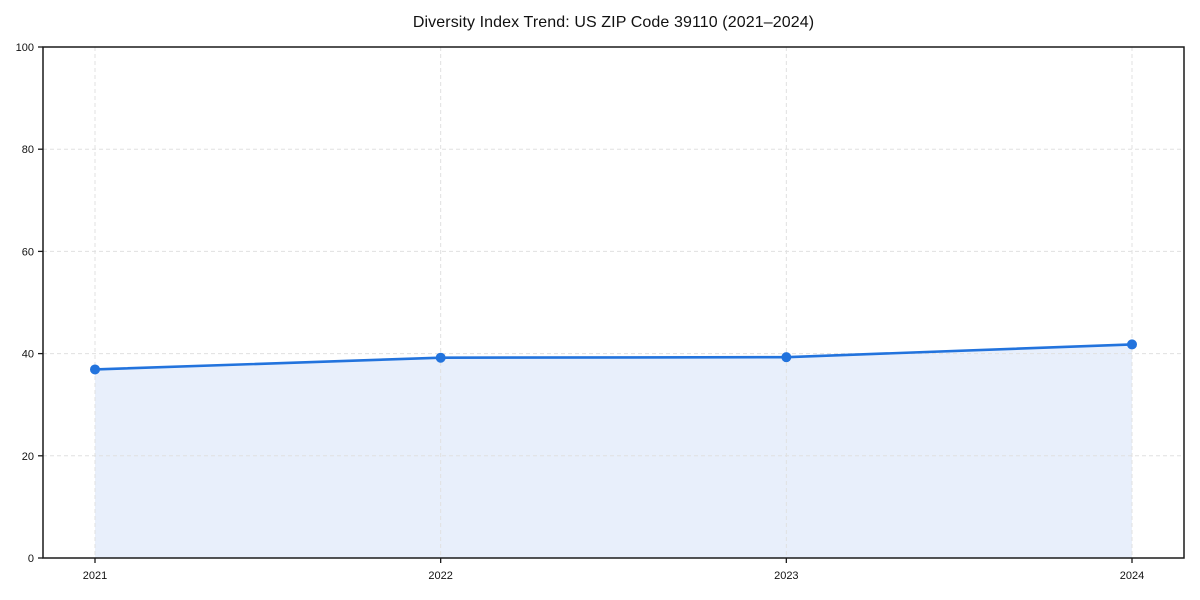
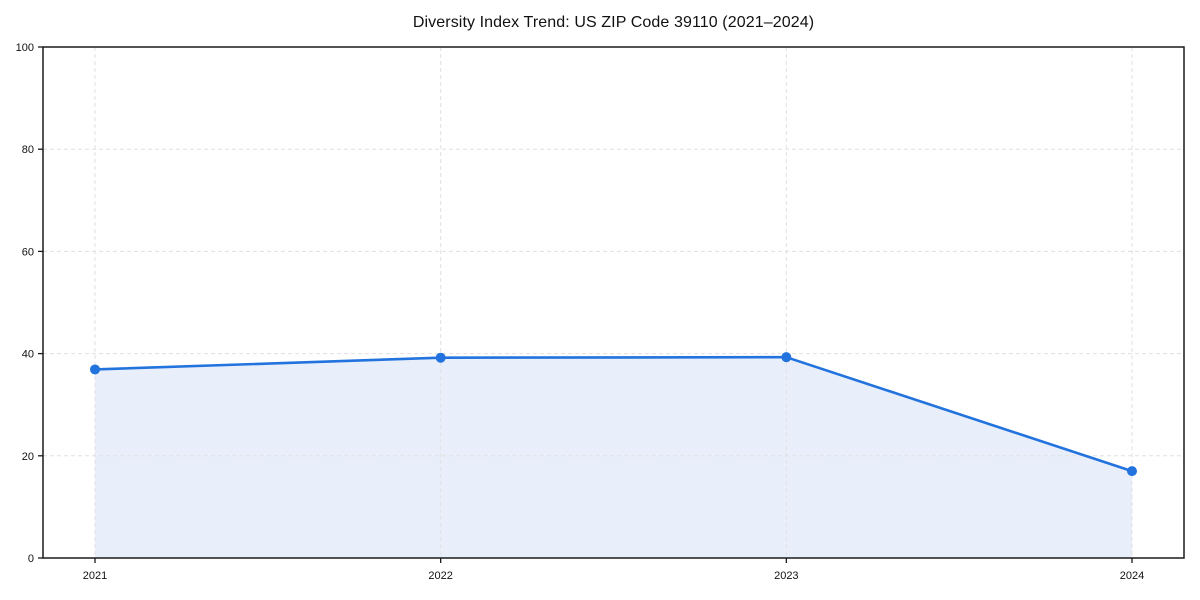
2024: 42 -> 17
